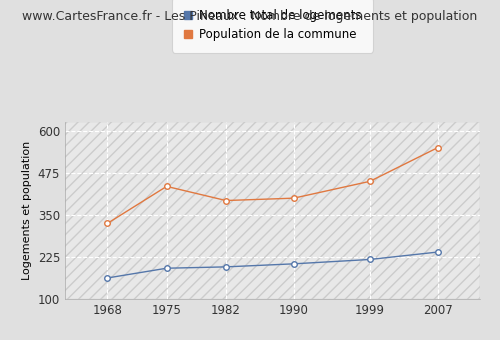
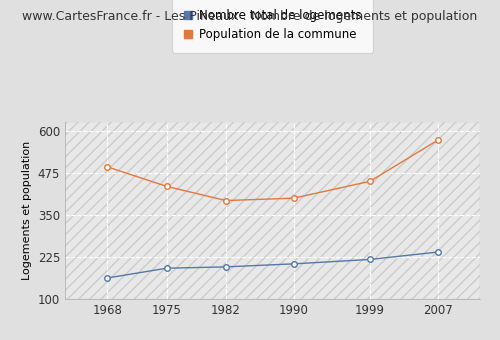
Population de la commune/1968: 325 -> 493
Population de la commune/2007: 550 -> 572
